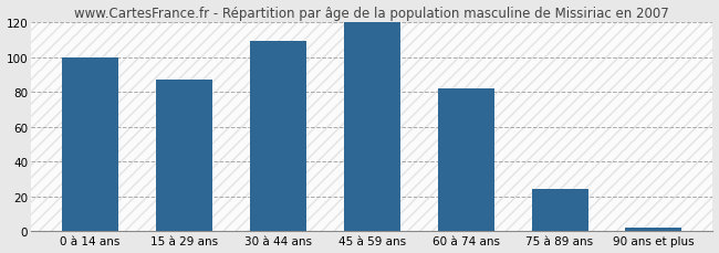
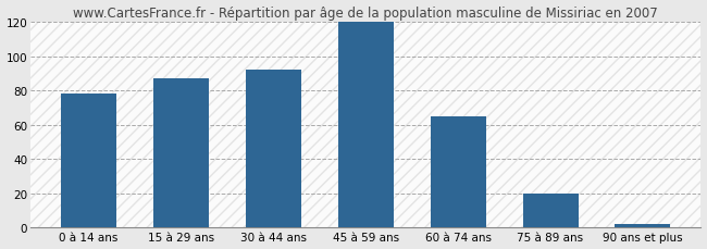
0 à 14 ans: 100 -> 78
30 à 44 ans: 109 -> 92
60 à 74 ans: 82 -> 65
75 à 89 ans: 24 -> 20
